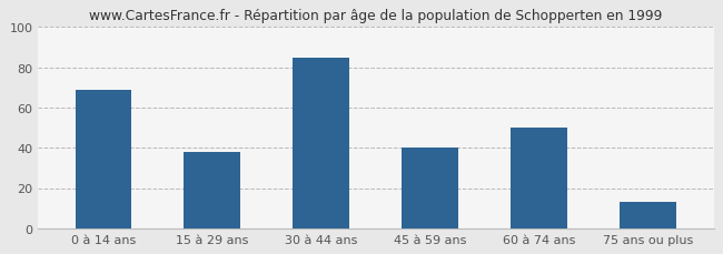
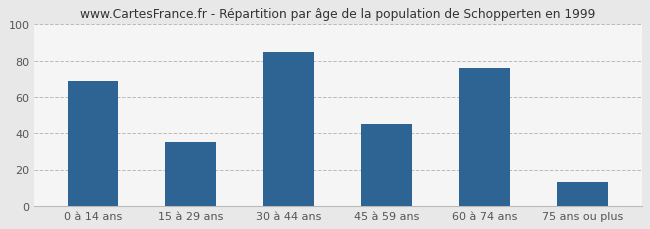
15 à 29 ans: 38 -> 35
45 à 59 ans: 40 -> 45
60 à 74 ans: 50 -> 76
